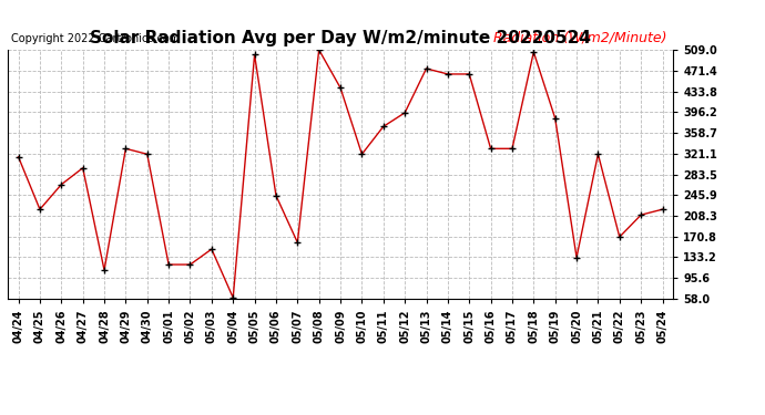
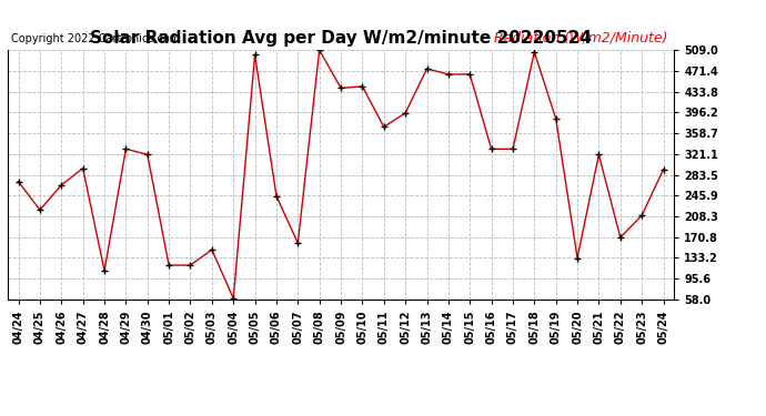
04/24: 315 -> 271
05/10: 320 -> 443
05/24: 220 -> 293
